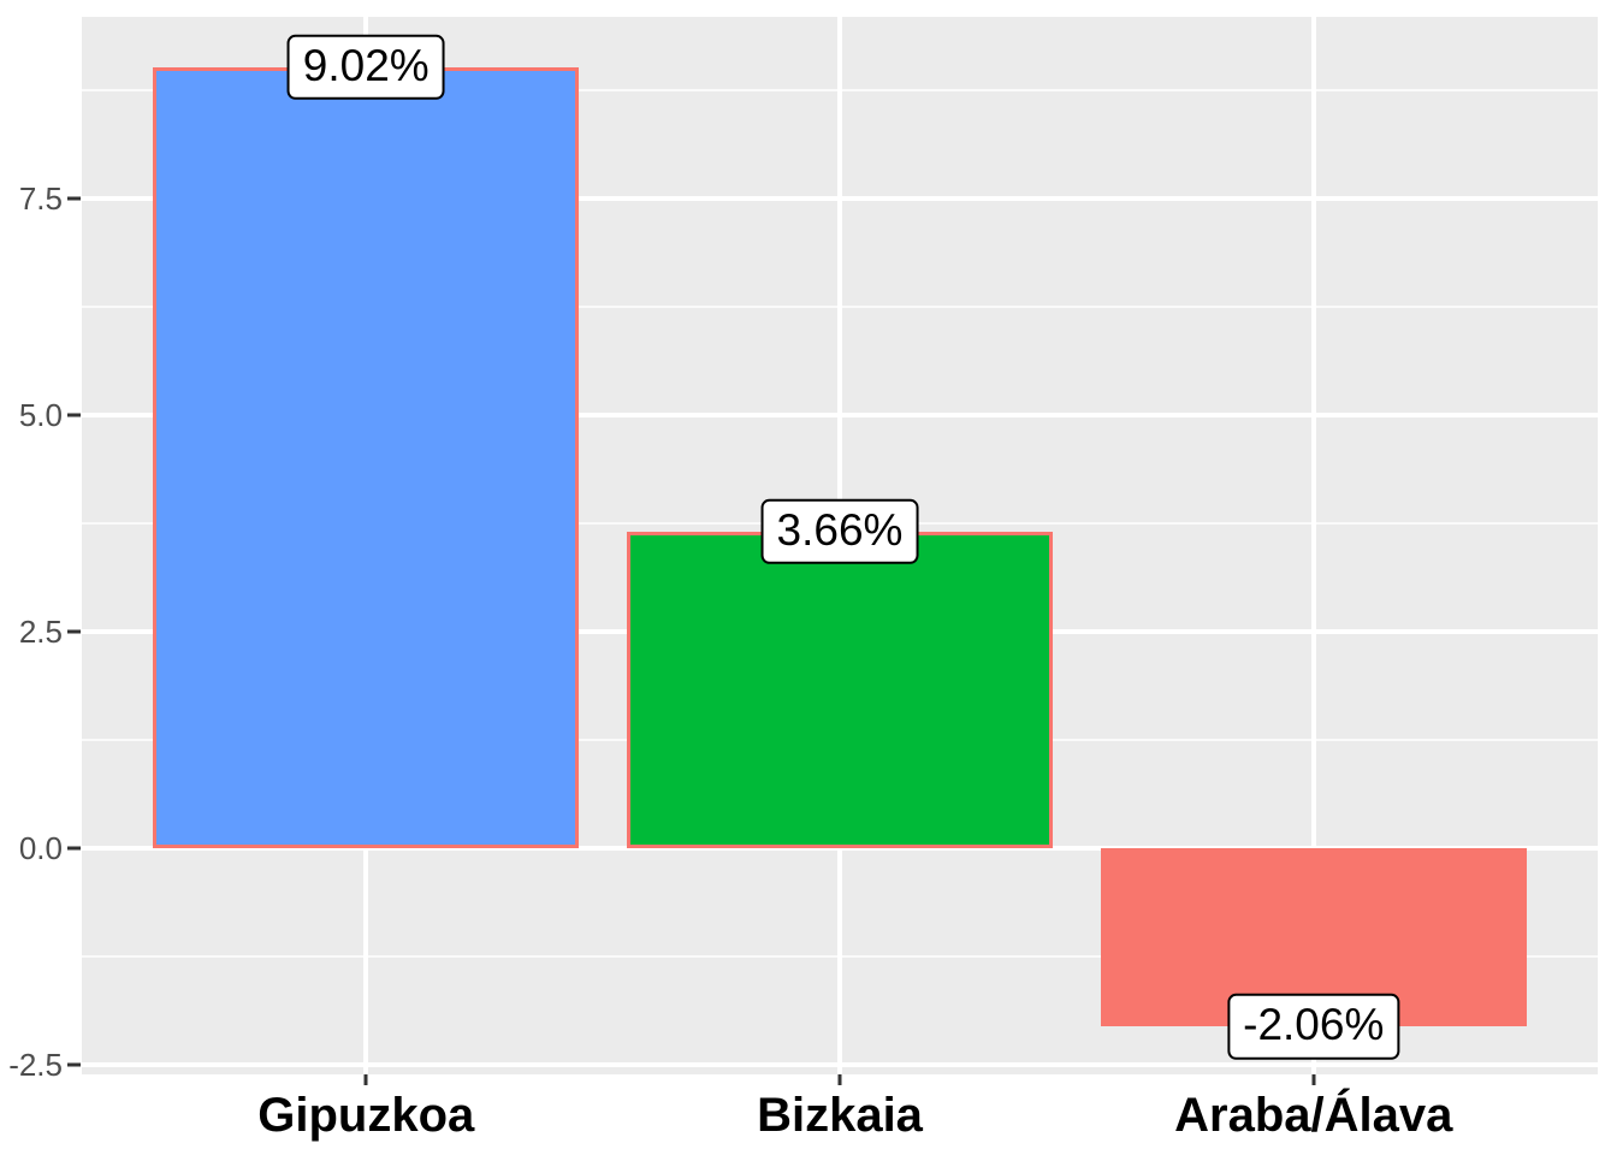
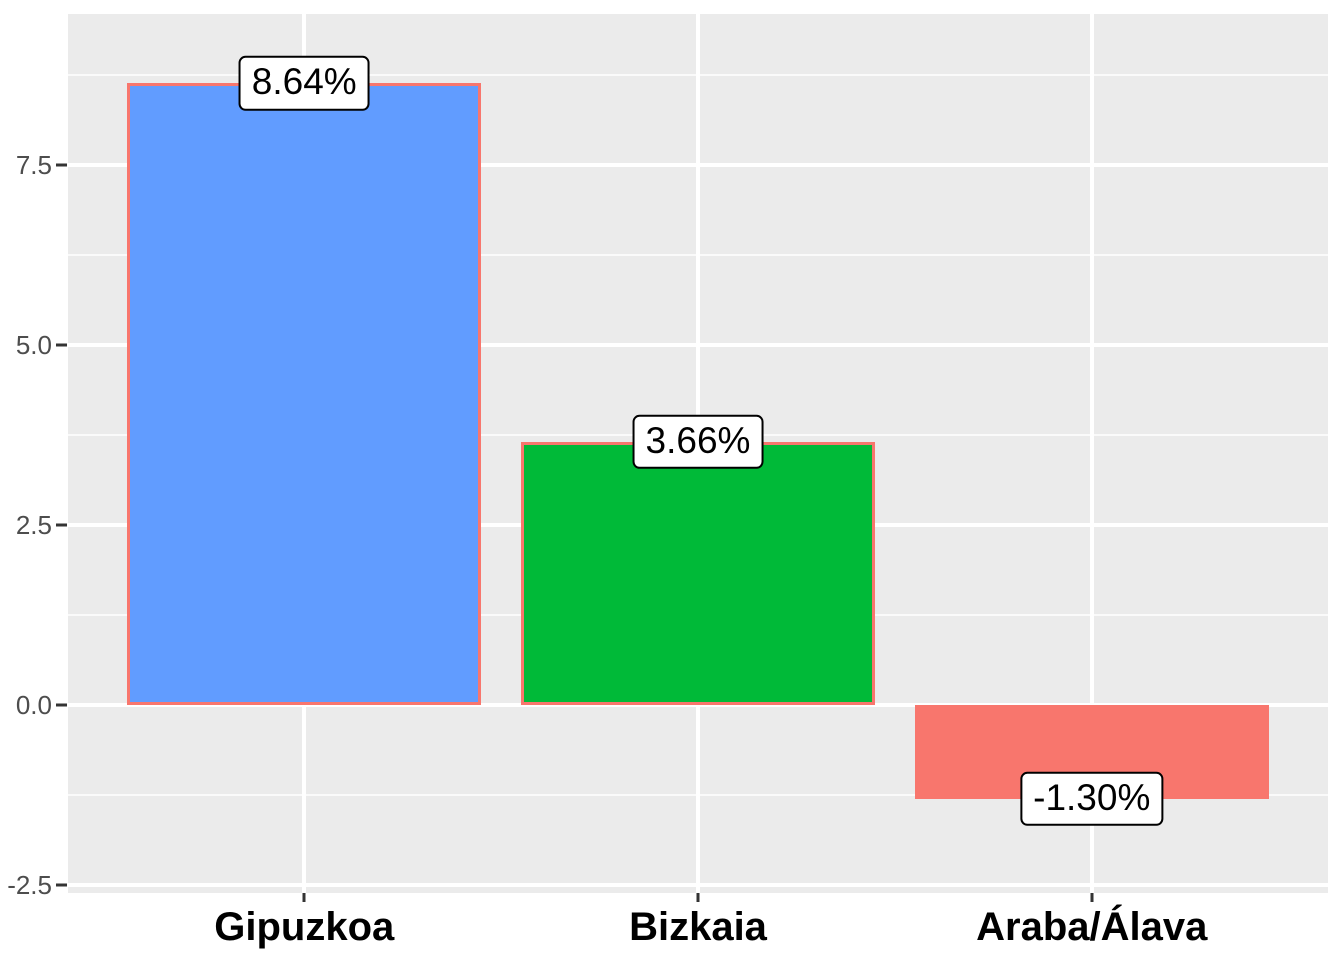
Gipuzkoa: 9.02% -> 8.64%
Araba/Álava: -2.06% -> -1.30%
